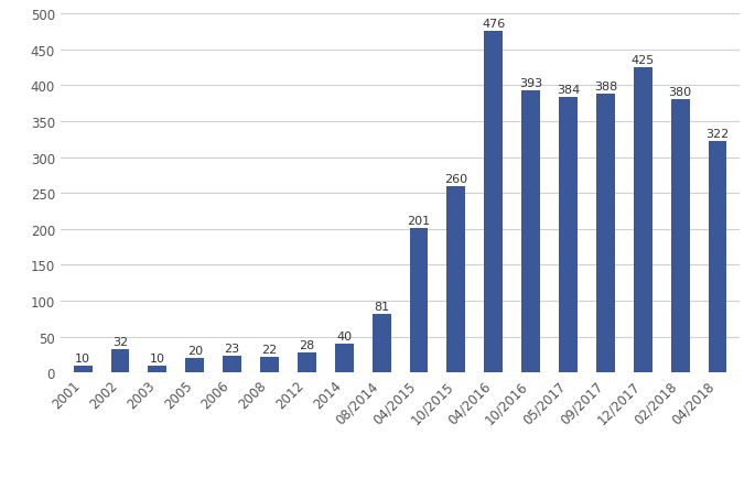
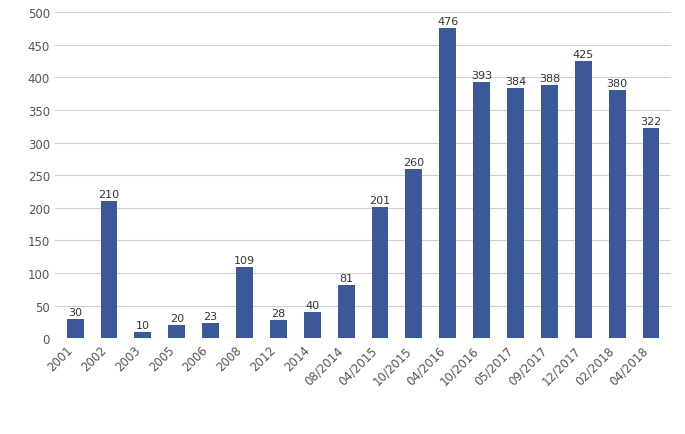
2001: 10 -> 30
2002: 32 -> 210
2008: 22 -> 109
